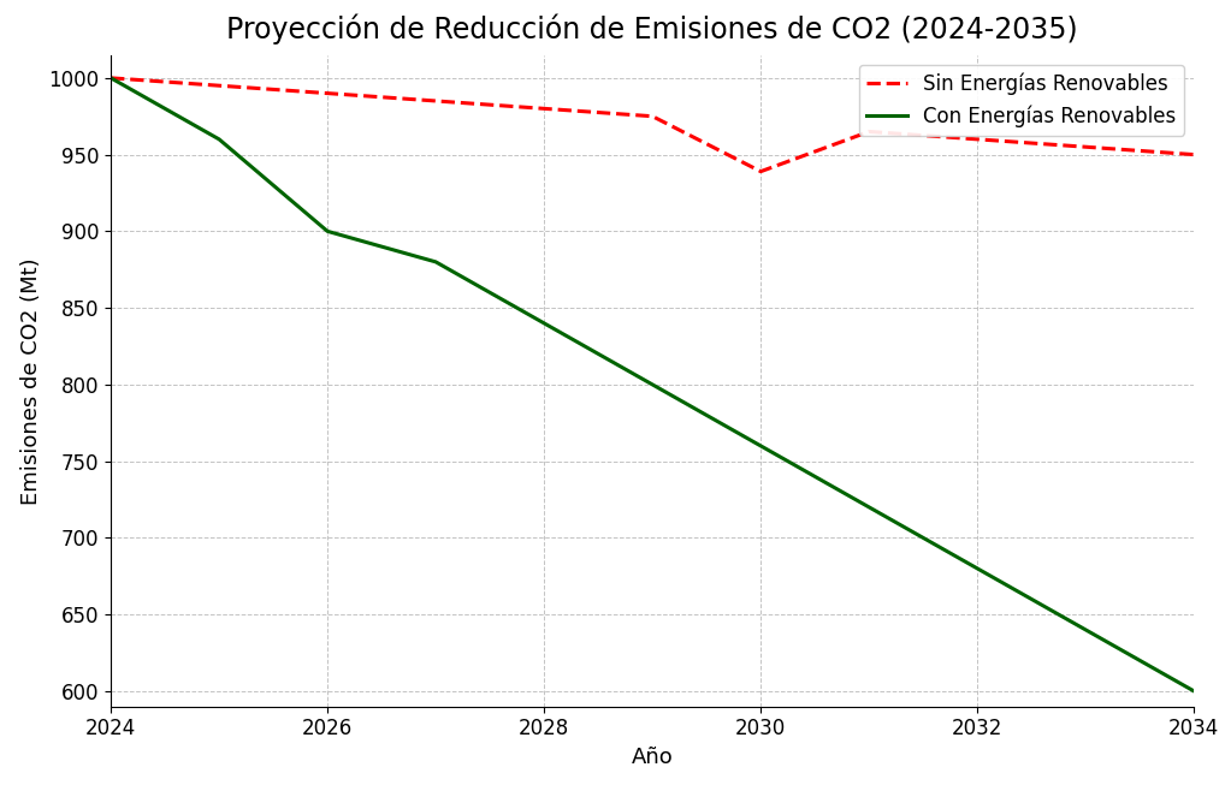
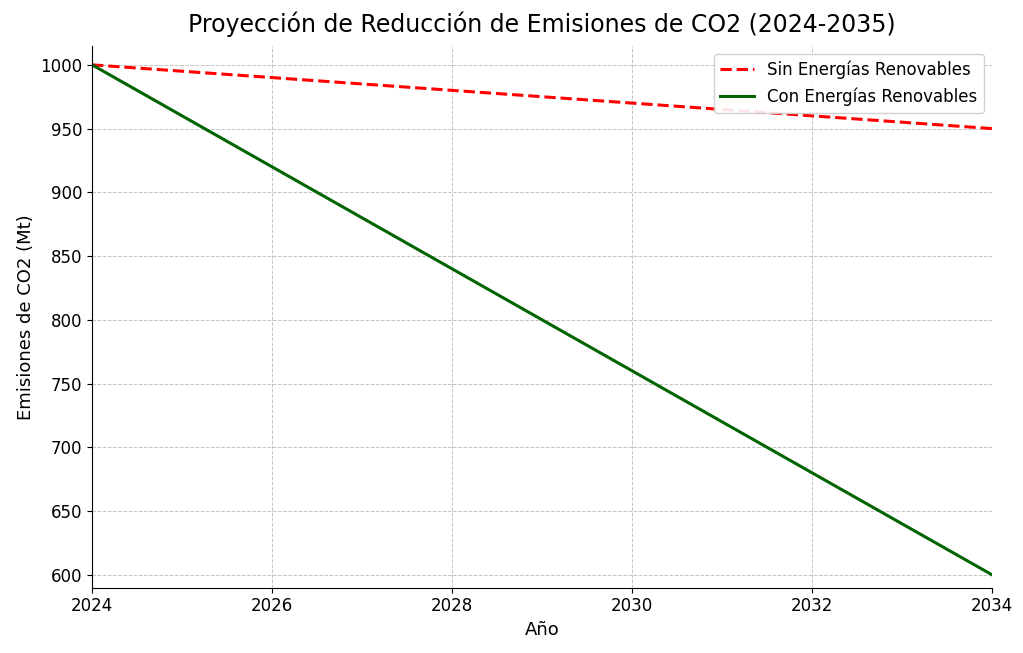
Con Energías Renovables/2026: 900 -> 920
Sin Energías Renovables/2030: 939 -> 970
